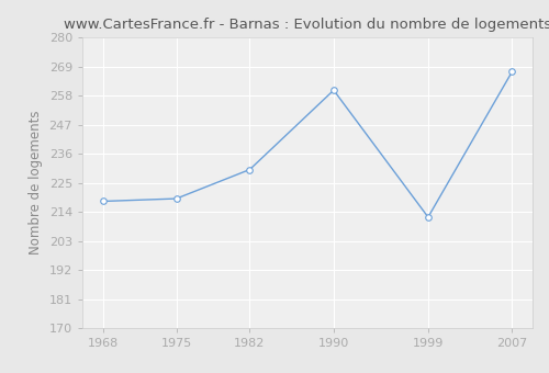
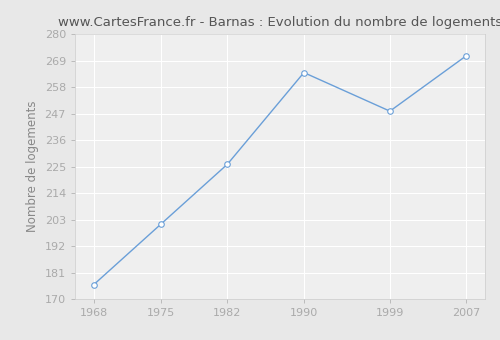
1968: 218 -> 176
1975: 219 -> 201
1982: 230 -> 226
1990: 260 -> 264
1999: 212 -> 248
2007: 267 -> 271
